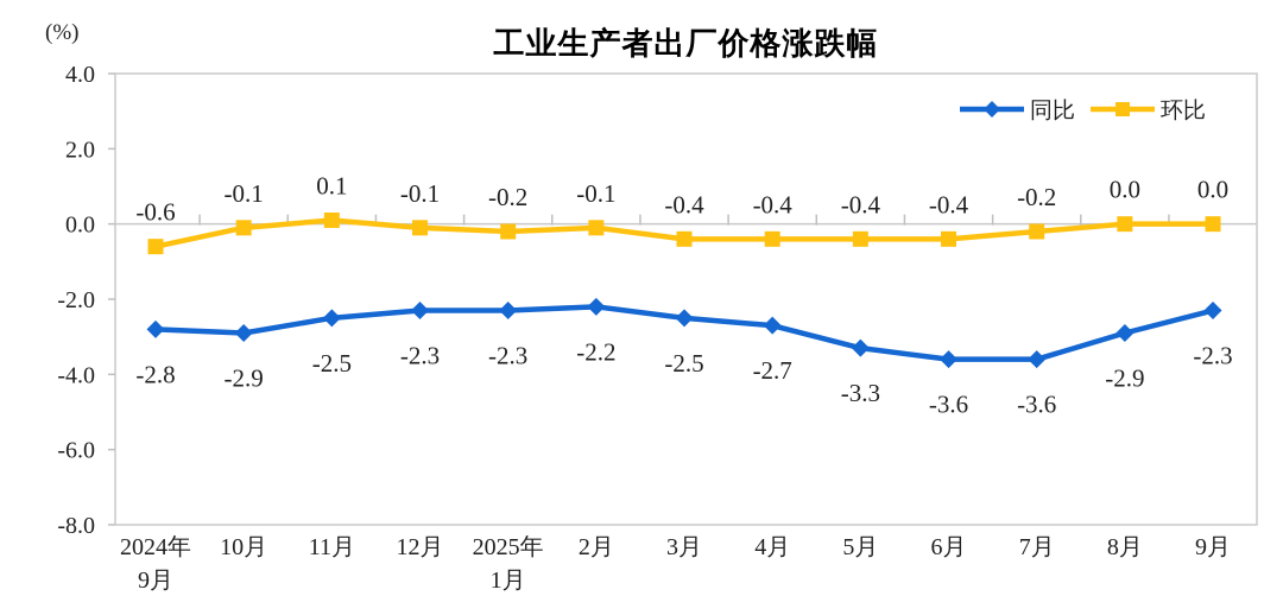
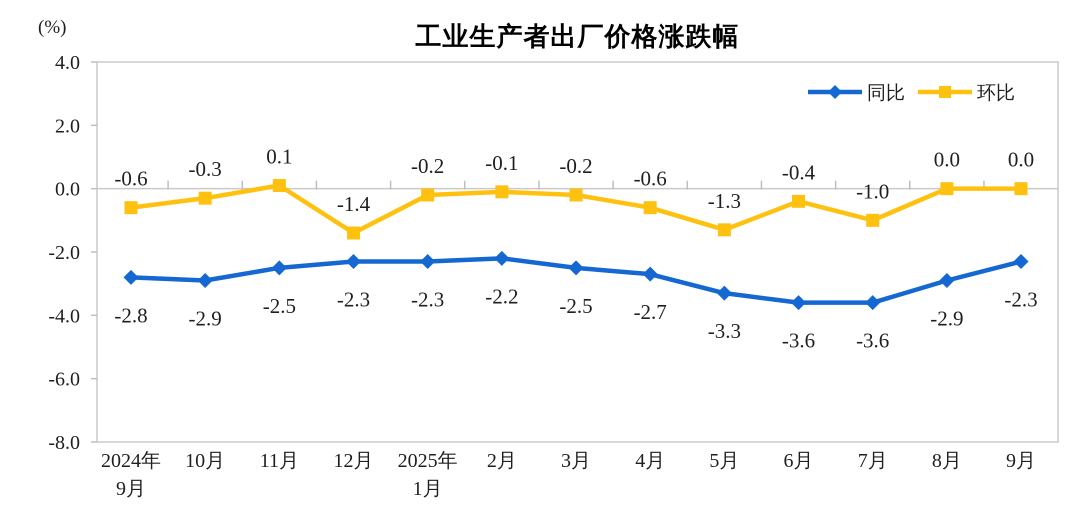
环比/10月: -0.1 -> -0.3
环比/12月: -0.1 -> -1.4
环比/3月: -0.4 -> -0.2
环比/4月: -0.4 -> -0.6
环比/5月: -0.4 -> -1.3
环比/7月: -0.2 -> -1.0
